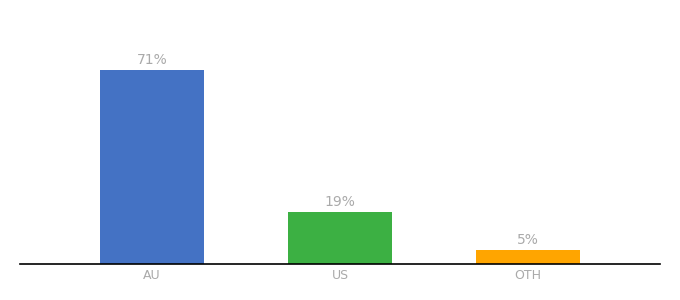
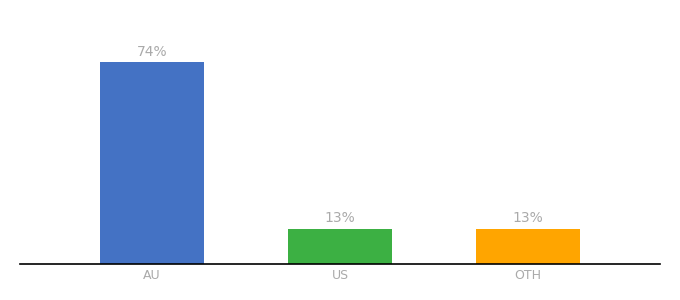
AU: 71% -> 74%
US: 19% -> 13%
OTH: 5% -> 13%
